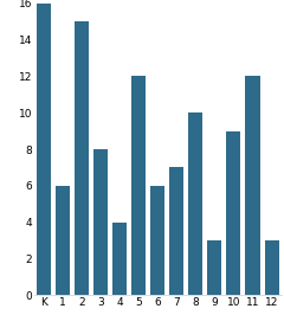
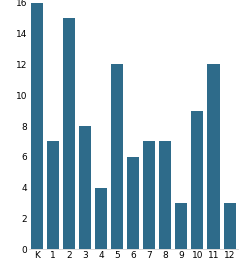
1: 6 -> 7
8: 10 -> 7
